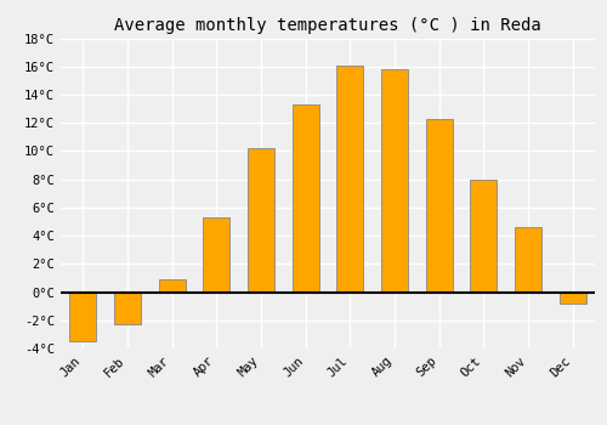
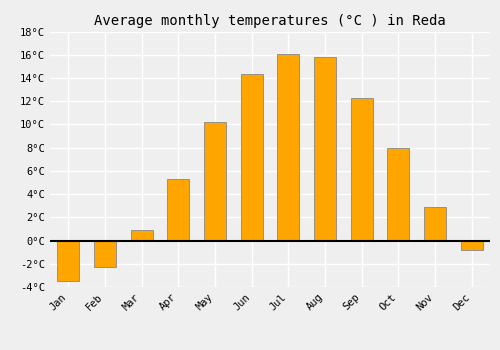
Jun: 13.3°C -> 14.3°C
Nov: 4.6°C -> 2.9°C
